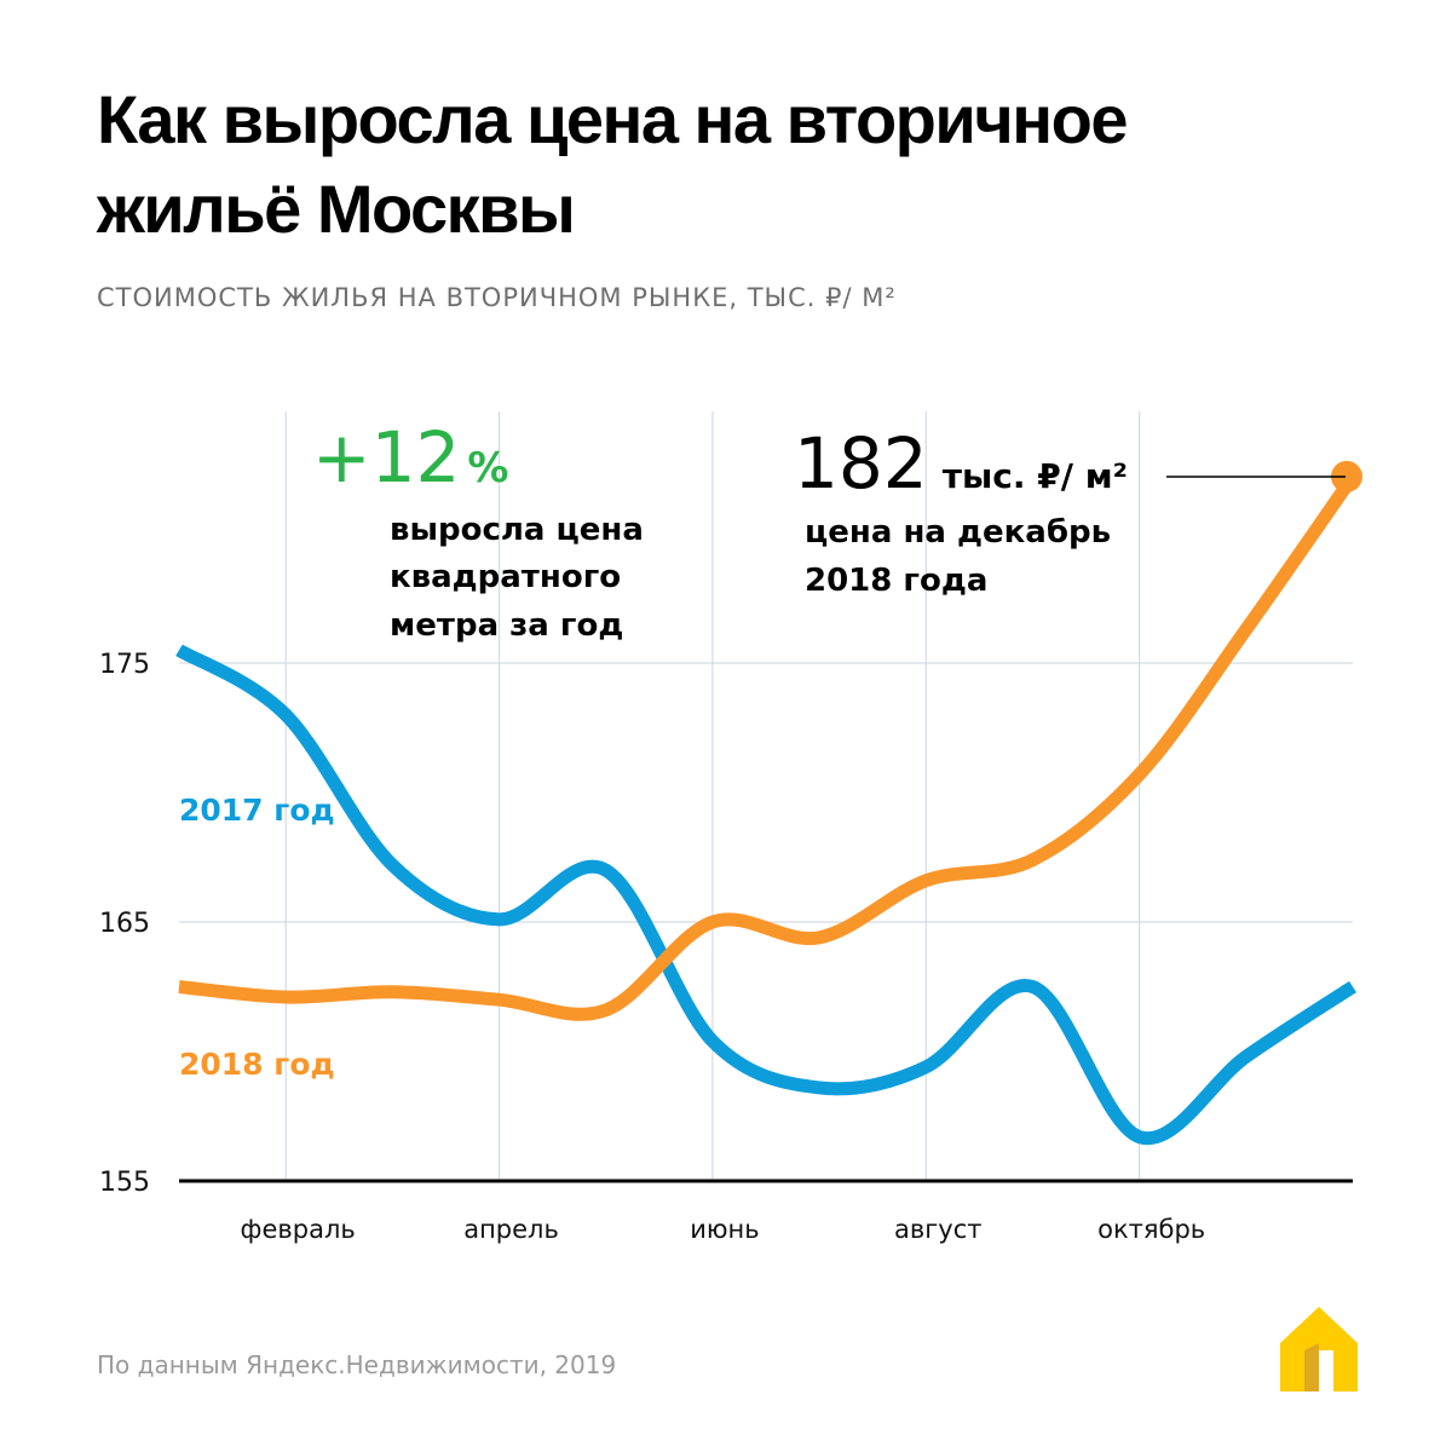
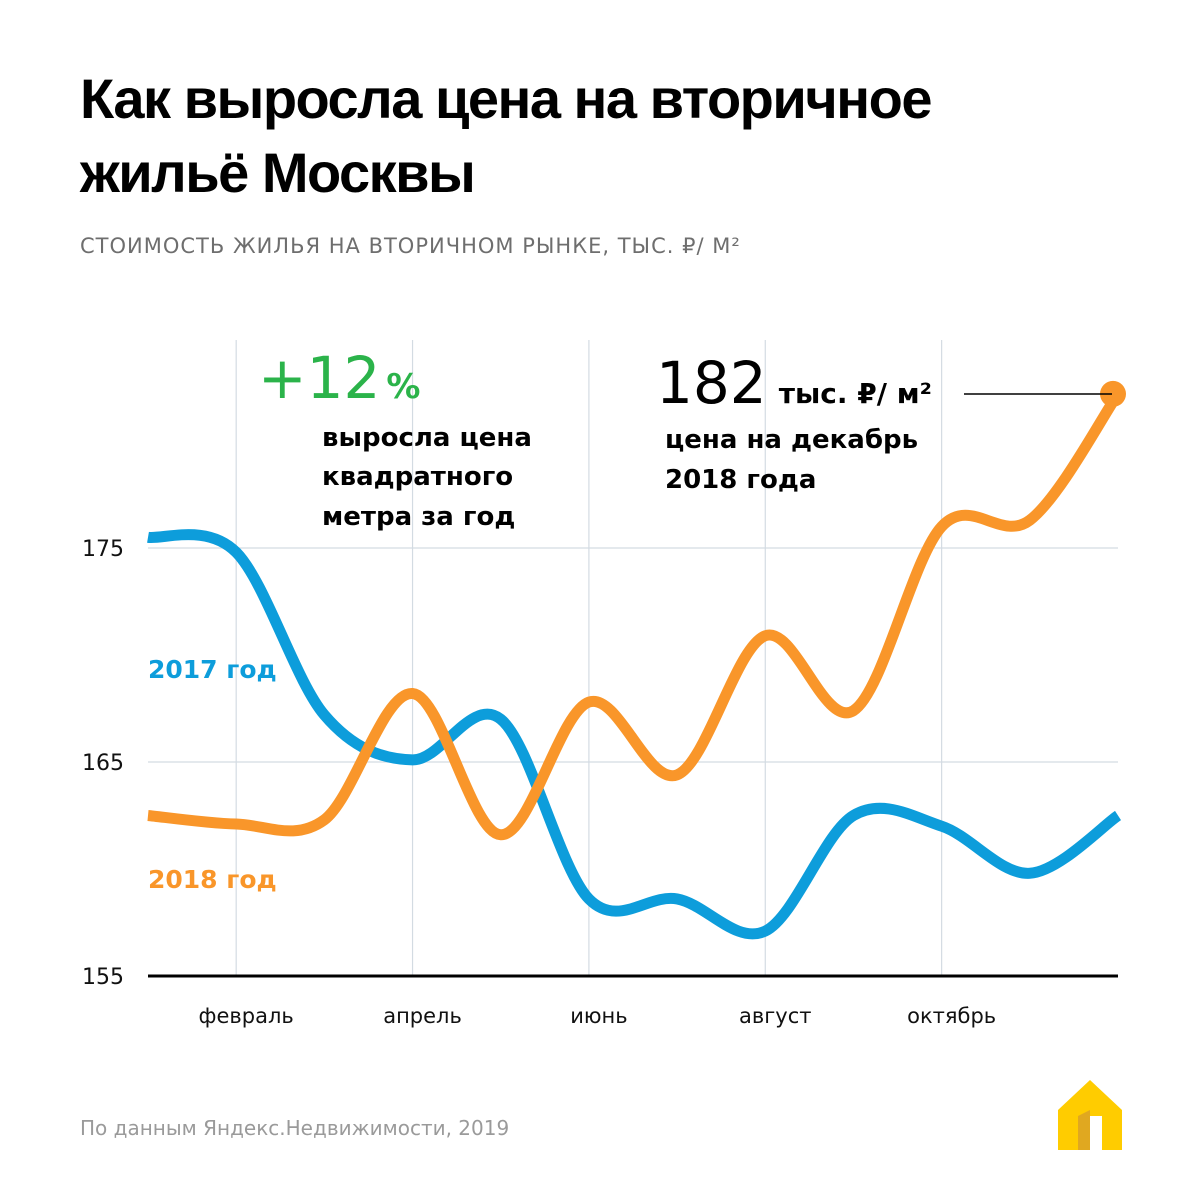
2017 год/февраль: 173.0 -> 174.8
2018 год/апрель: 162.0 -> 168.2
2017 год/июнь: 160.4 -> 158.6
2018 год/июнь: 165.0 -> 167.8
2017 год/август: 159.4 -> 157.1
2018 год/август: 166.6 -> 170.9
2017 год/октябрь: 156.7 -> 162.0
2018 год/октябрь: 170.7 -> 176.0
